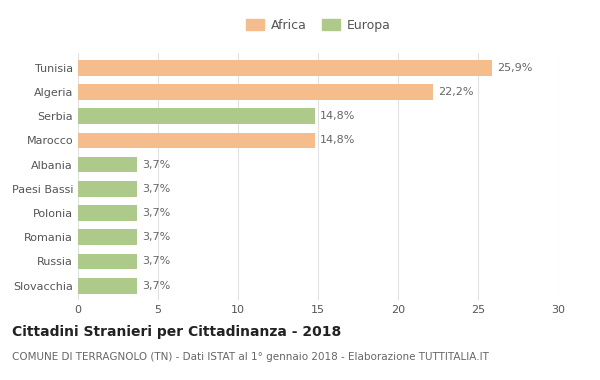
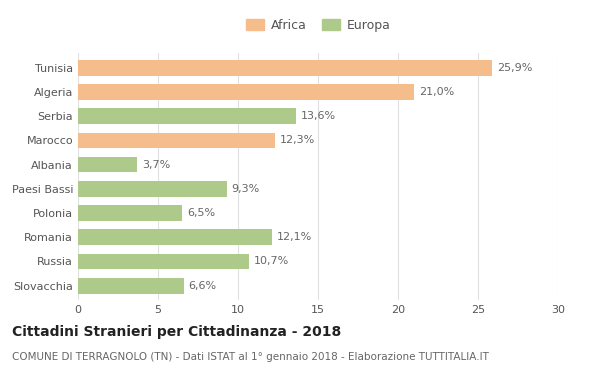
Algeria: 22,2% -> 21,0%
Serbia: 14,8% -> 13,6%
Marocco: 14,8% -> 12,3%
Paesi Bassi: 3,7% -> 9,3%
Polonia: 3,7% -> 6,5%
Romania: 3,7% -> 12,1%
Russia: 3,7% -> 10,7%
Slovacchia: 3,7% -> 6,6%
